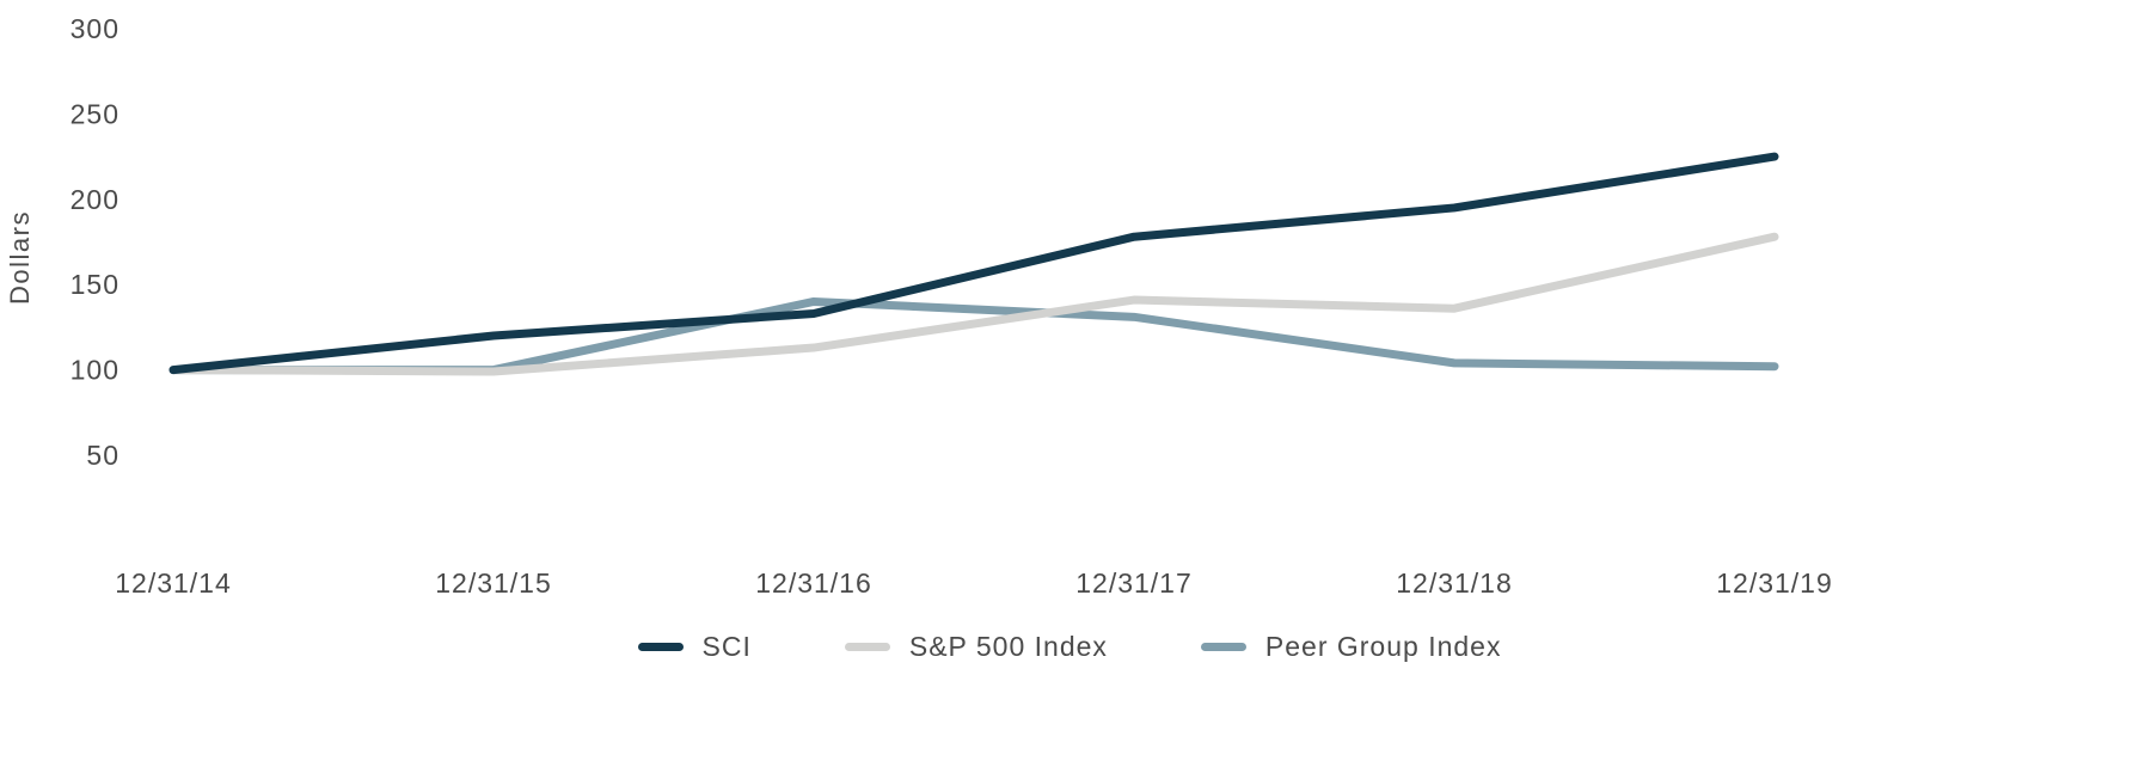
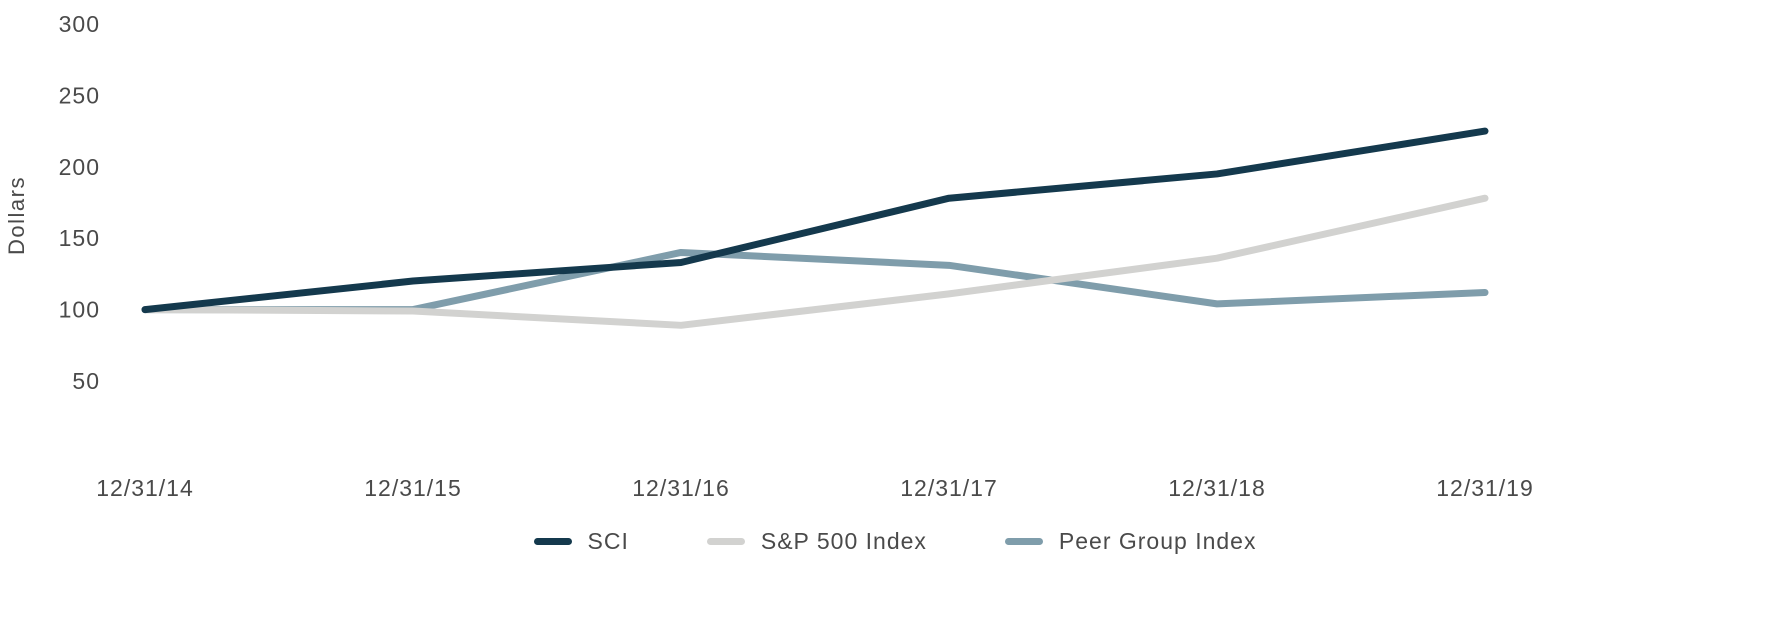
S&P 500 Index/12/31/16: 113 -> 89
S&P 500 Index/12/31/17: 141 -> 111
Peer Group Index/12/31/19: 102 -> 112
